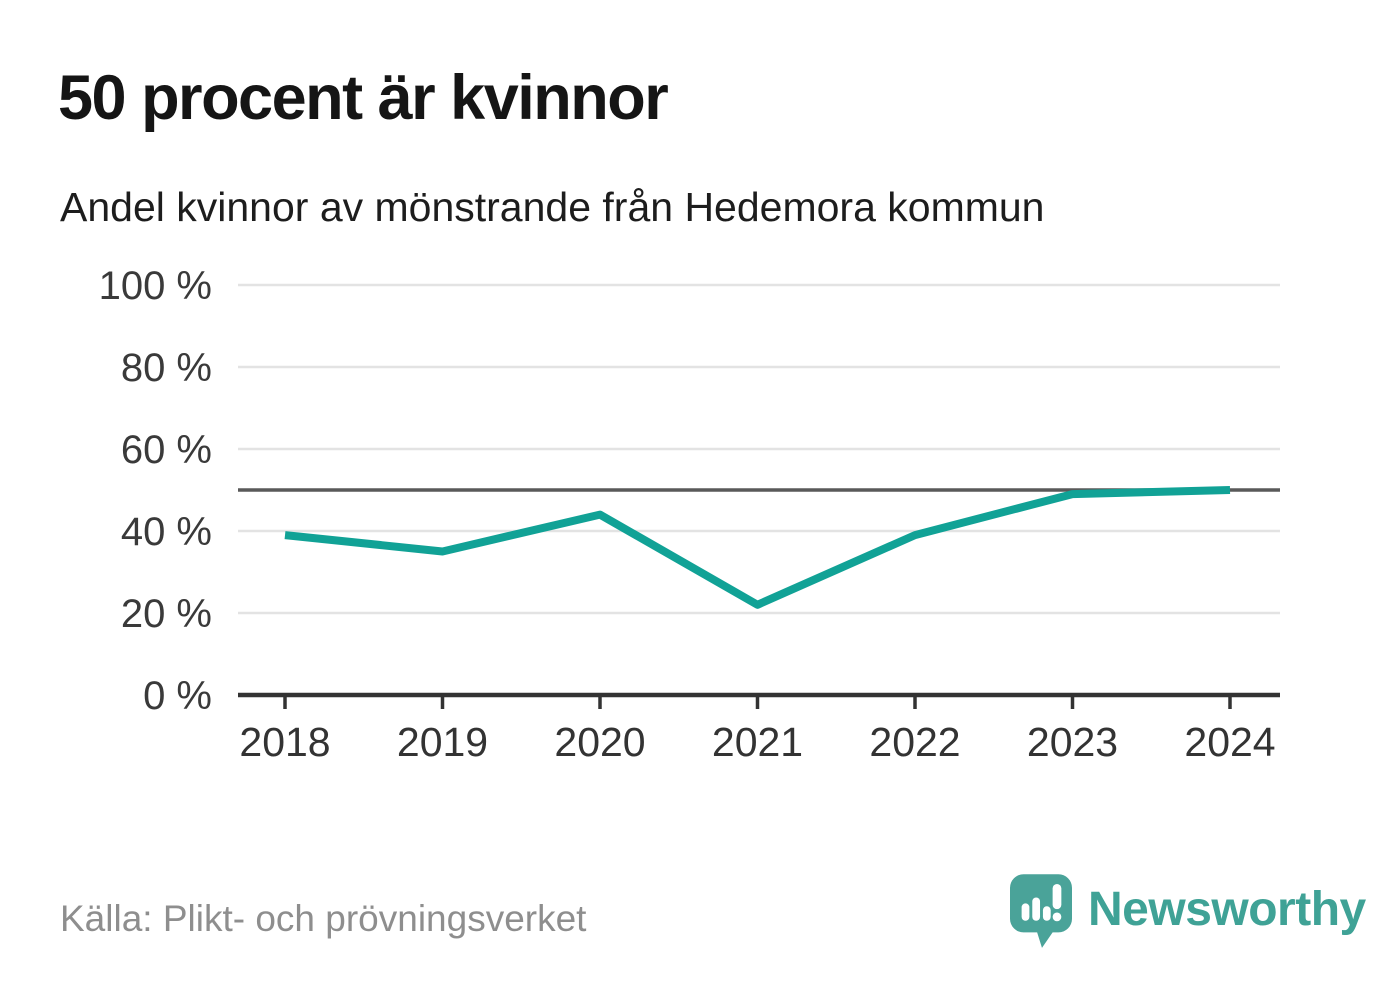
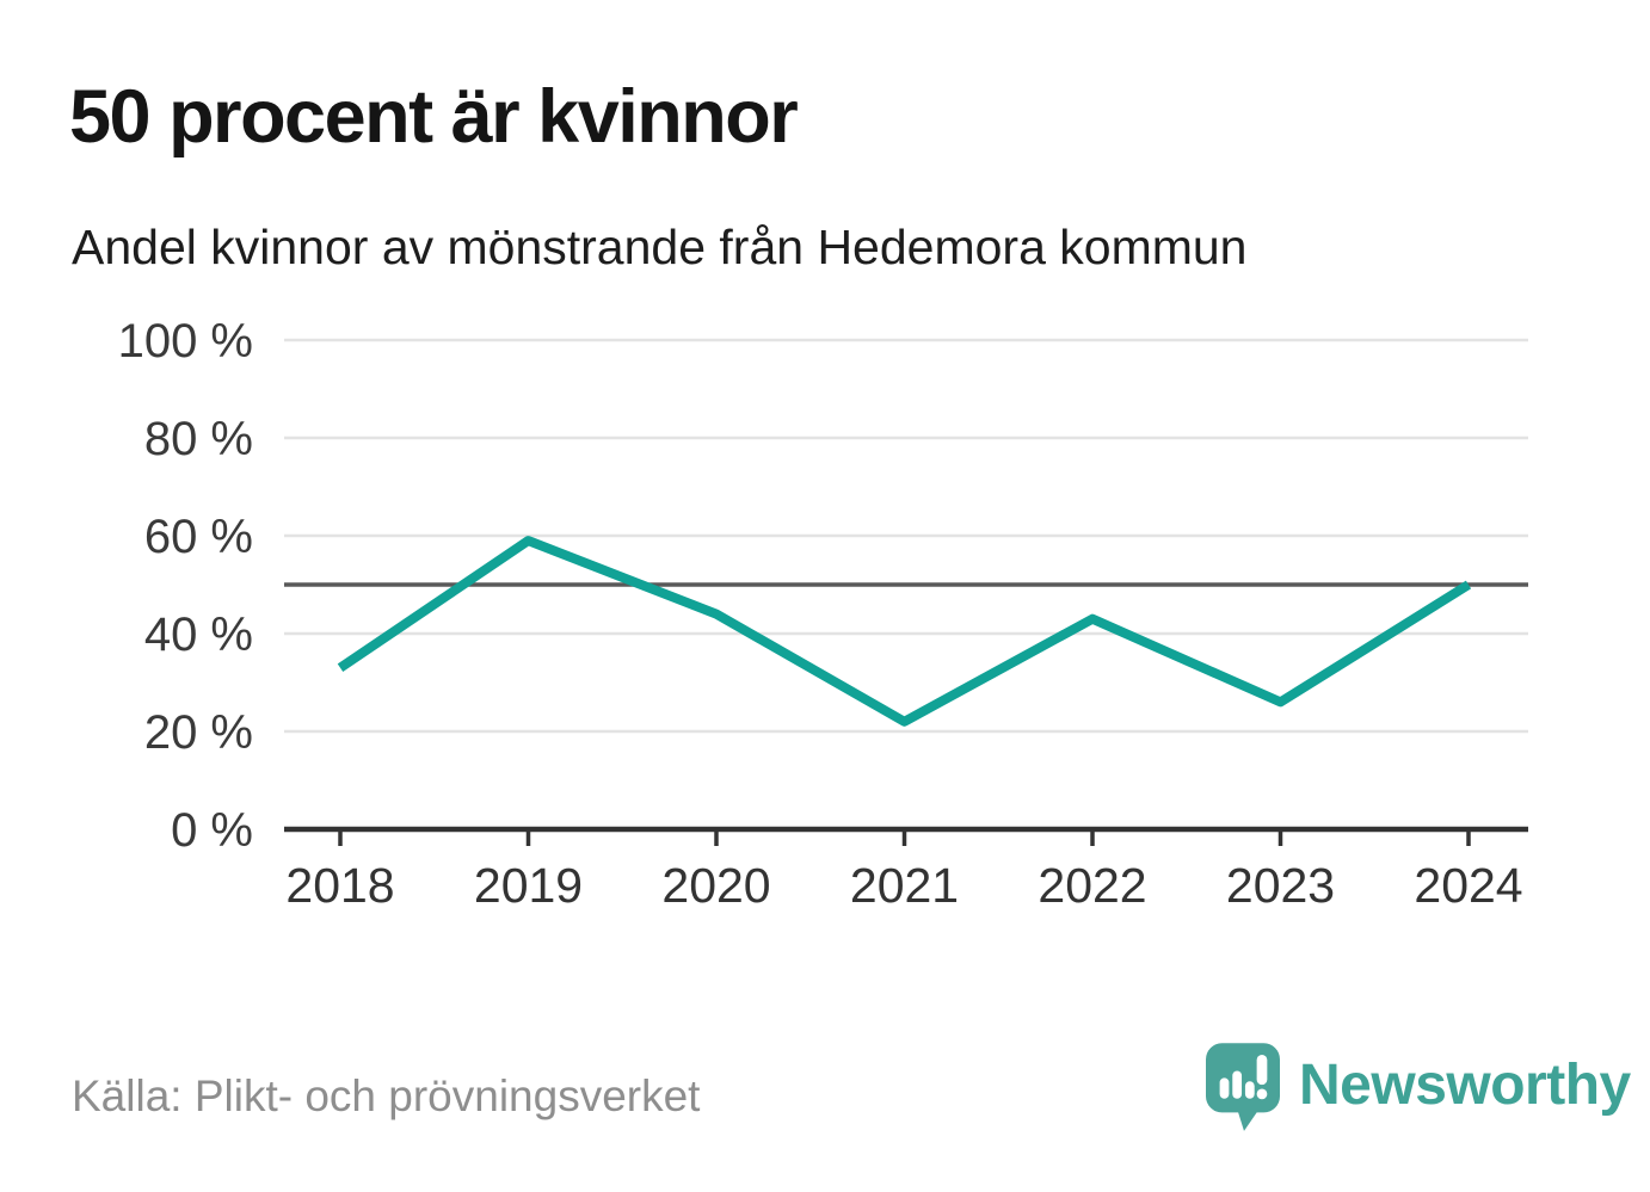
2018: 39% -> 33%
2019: 35% -> 59%
2022: 39% -> 43%
2023: 49% -> 26%
